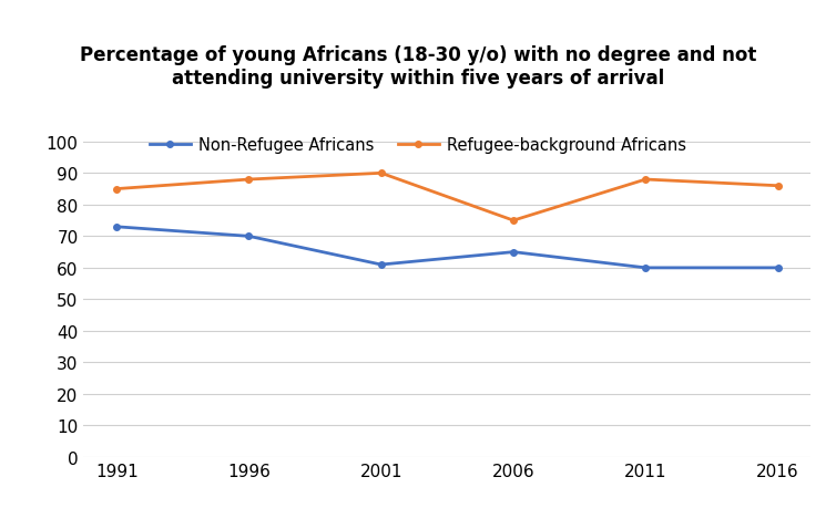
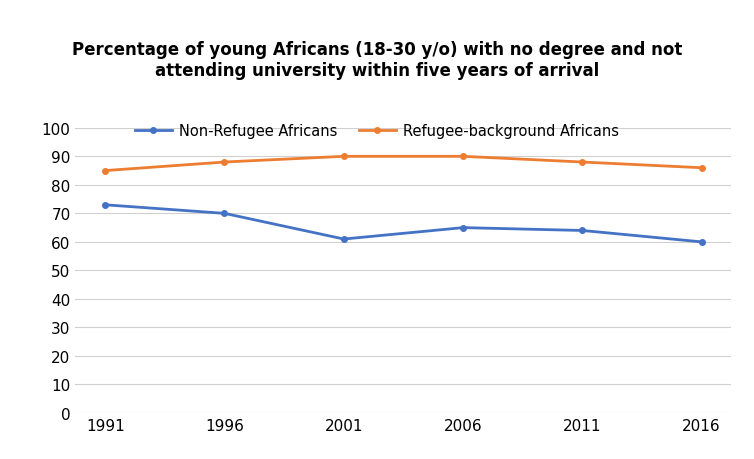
Refugee-background Africans/2006: 75 -> 90
Non-Refugee Africans/2011: 60 -> 64
